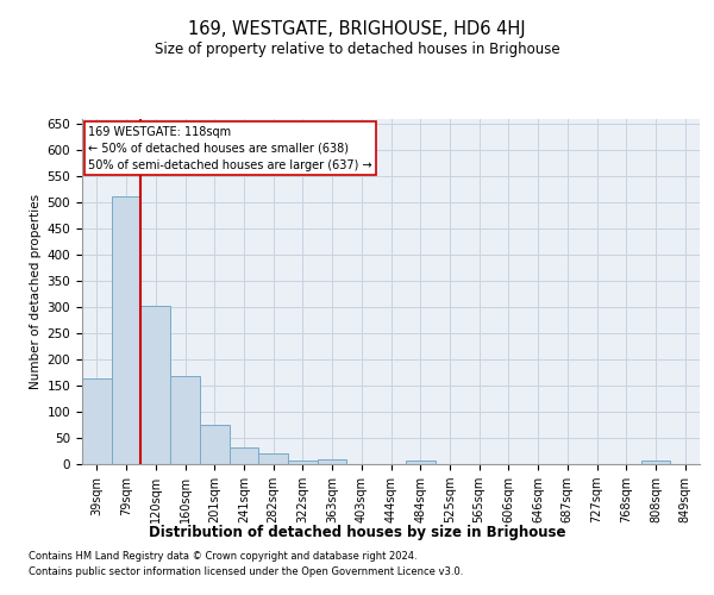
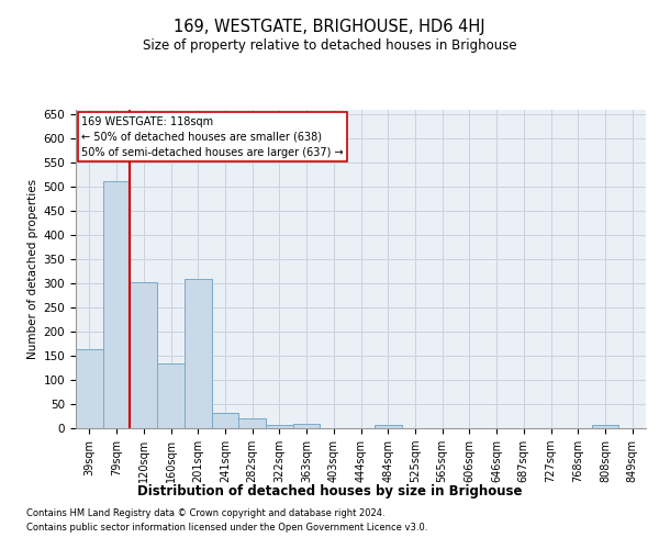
160sqm: 168 -> 135
201sqm: 76 -> 310
